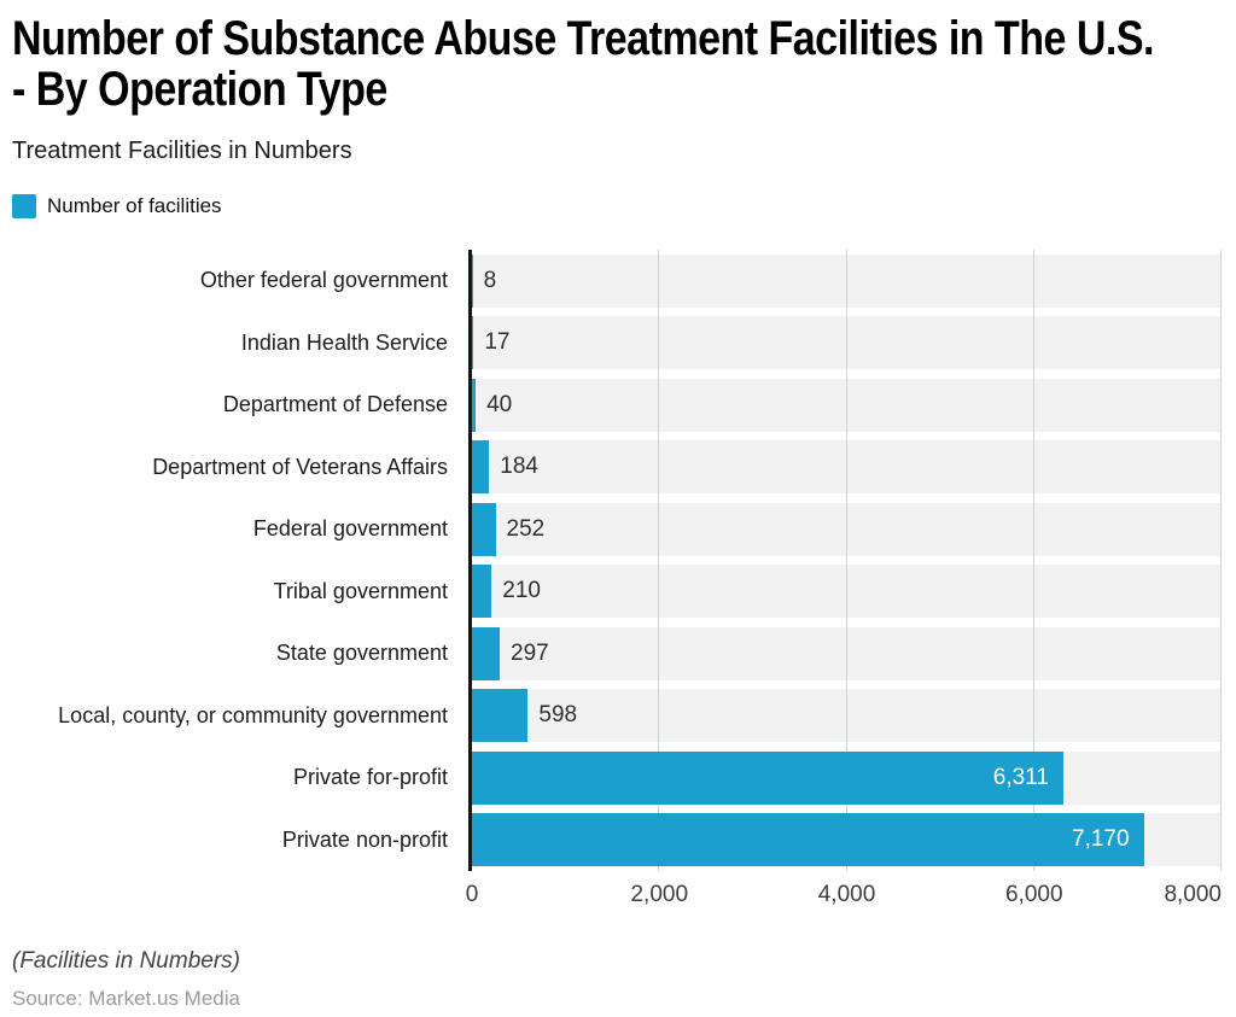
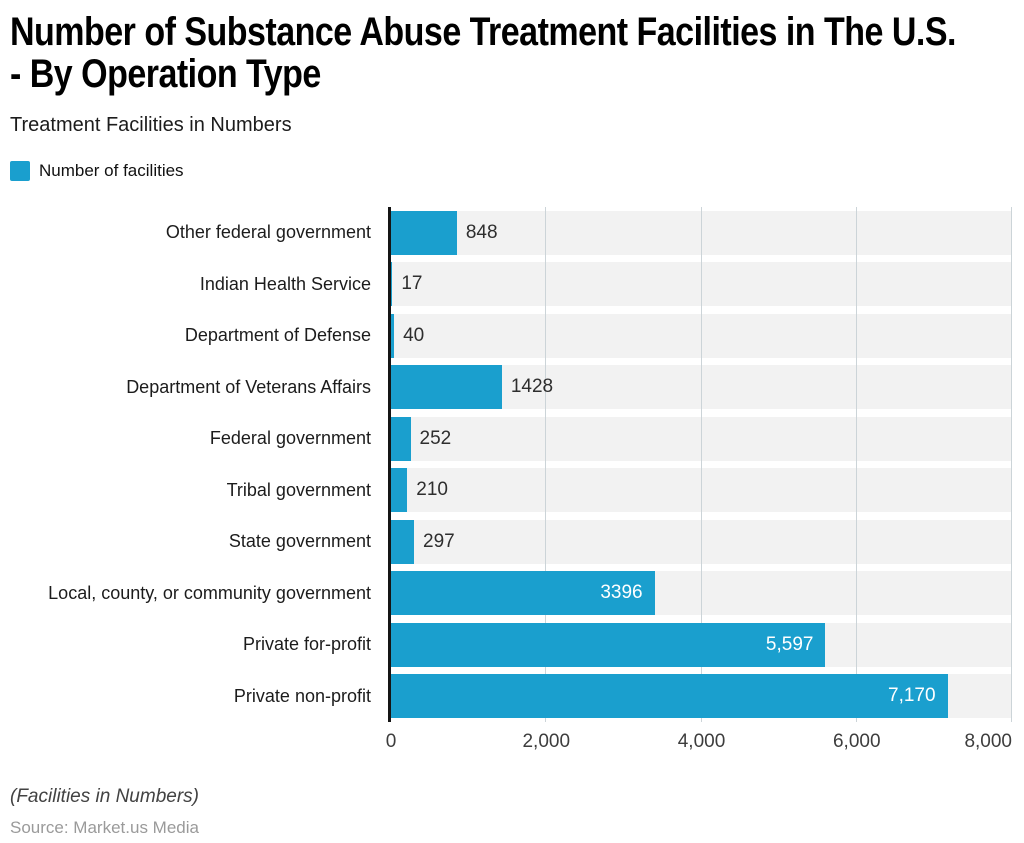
Other federal government: 8 -> 848
Department of Veterans Affairs: 184 -> 1428
Local, county, or community government: 598 -> 3396
Private for-profit: 6,311 -> 5,597
